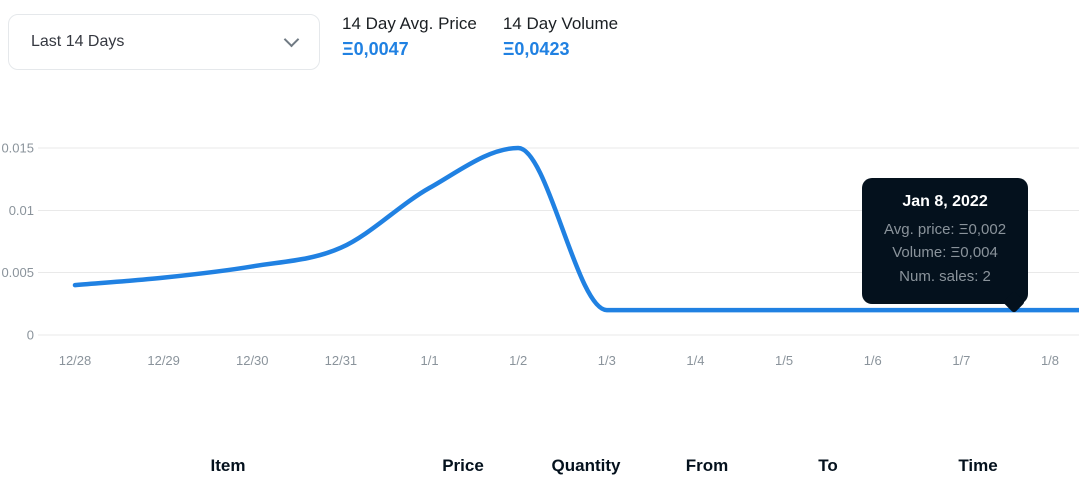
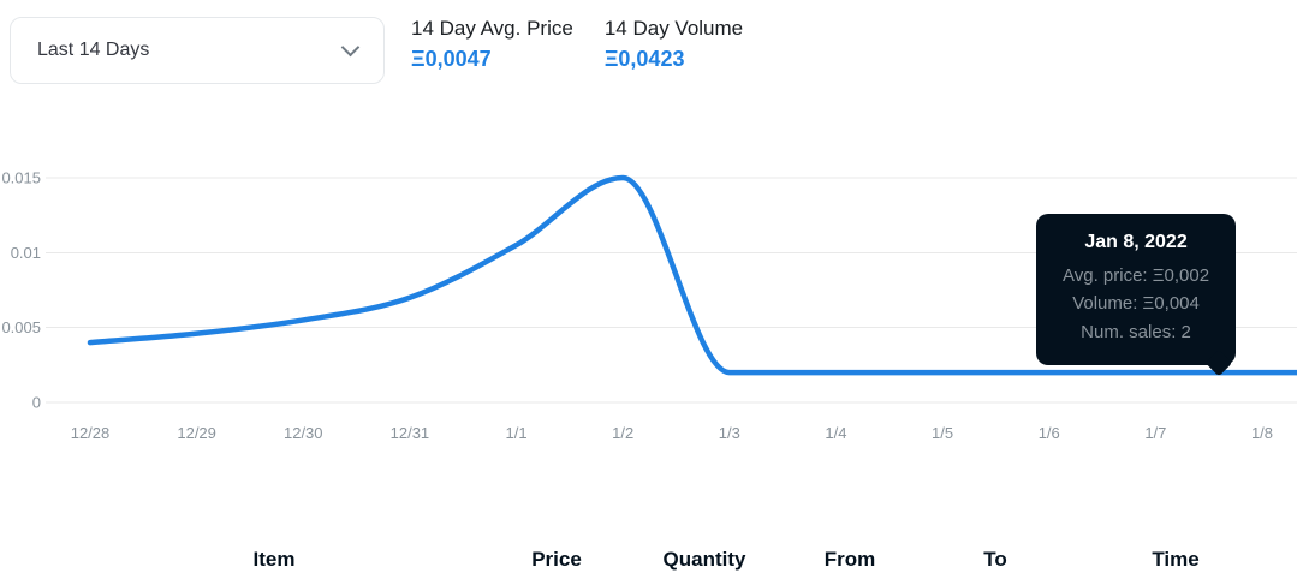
1/1: 0.0118 -> 0.0105
